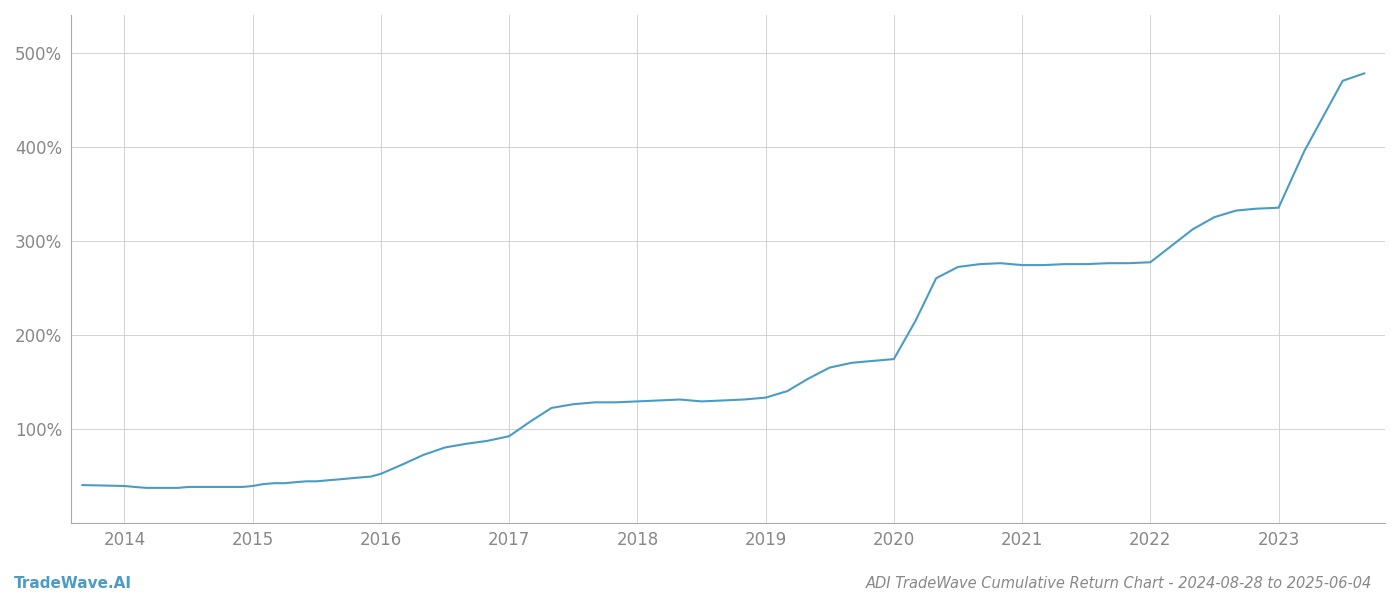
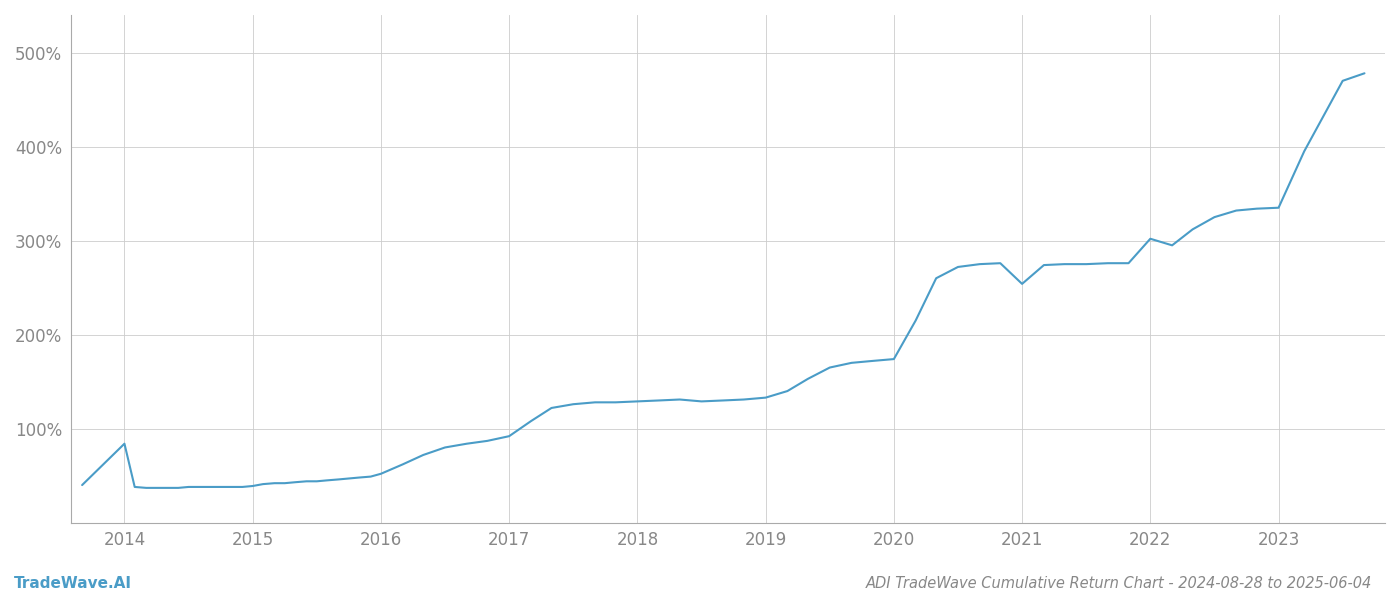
2014: 39% -> 84%
2021: 274% -> 254%
2022: 277% -> 302%
